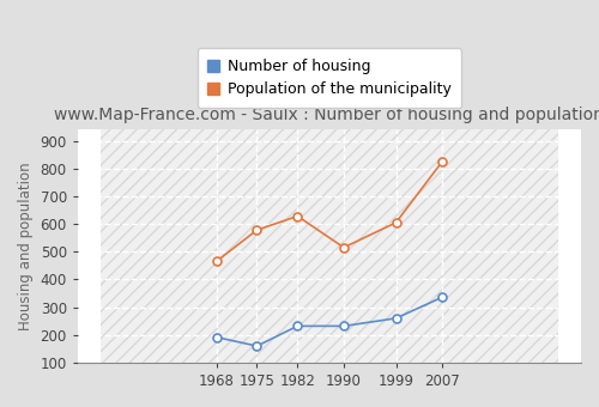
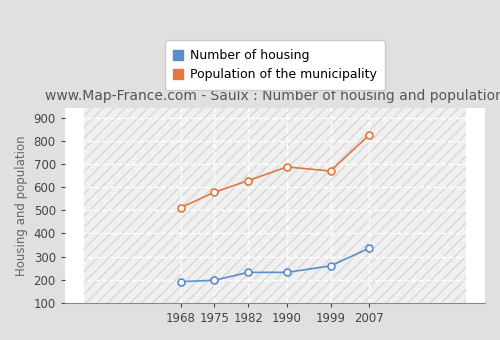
Population of the municipality/1968: 465 -> 511
Number of housing/1975: 160 -> 198
Population of the municipality/1990: 515 -> 687
Population of the municipality/1999: 605 -> 669
